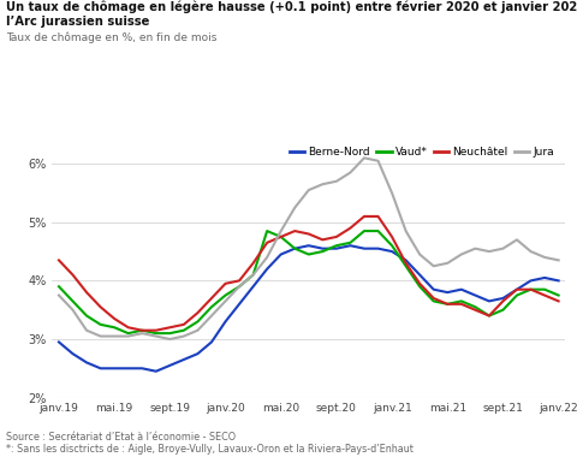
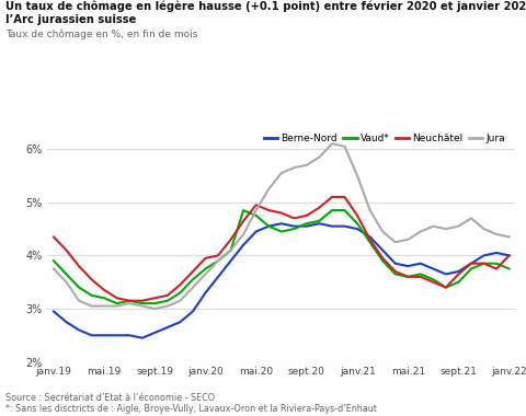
Neuchâtel/mai.20: 4.75% -> 4.95%
Neuchâtel/janv.22: 3.65% -> 4.00%
